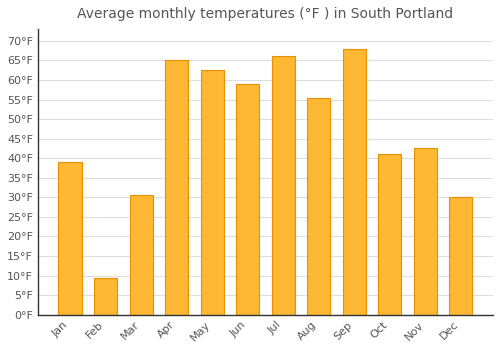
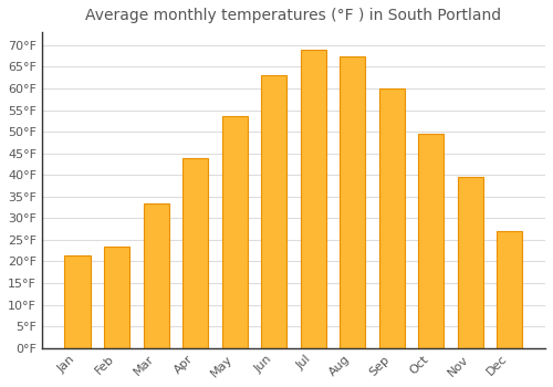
Jan: 39.0°F -> 21.5°F
Feb: 9.5°F -> 23.5°F
Mar: 30.5°F -> 33.5°F
Apr: 65.0°F -> 44.0°F
May: 62.5°F -> 53.5°F
Jun: 59.0°F -> 63.0°F
Jul: 66.0°F -> 69.0°F
Aug: 55.5°F -> 67.5°F
Sep: 68.0°F -> 60.0°F
Oct: 41.0°F -> 49.5°F
Nov: 42.5°F -> 39.5°F
Dec: 30.0°F -> 27.0°F
